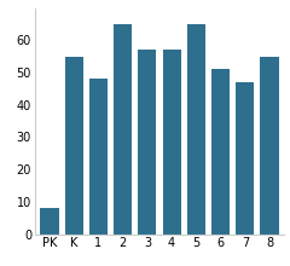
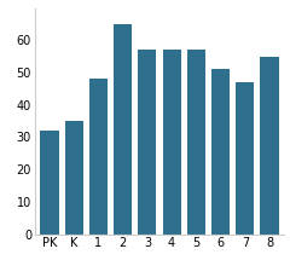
PK: 8 -> 32
K: 55 -> 35
5: 65 -> 57
